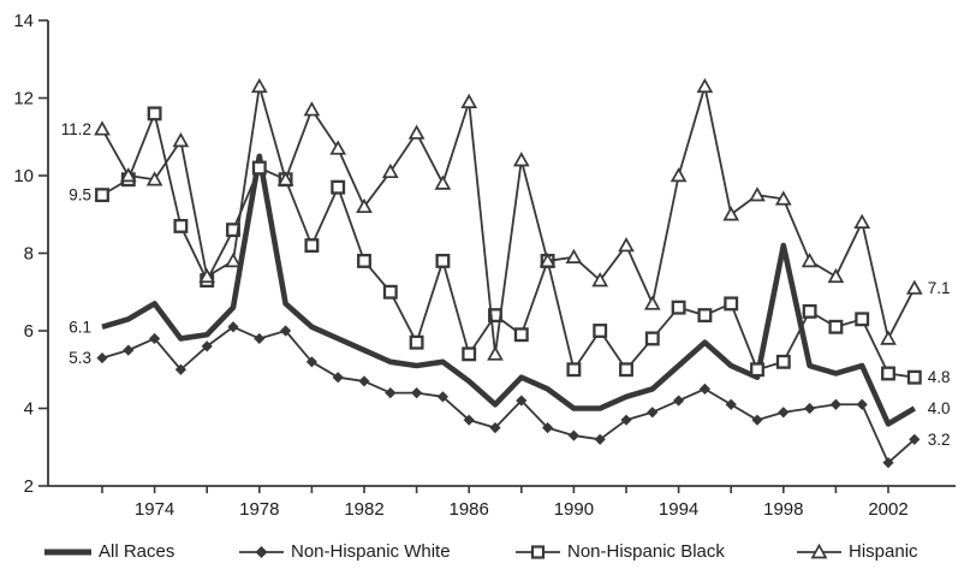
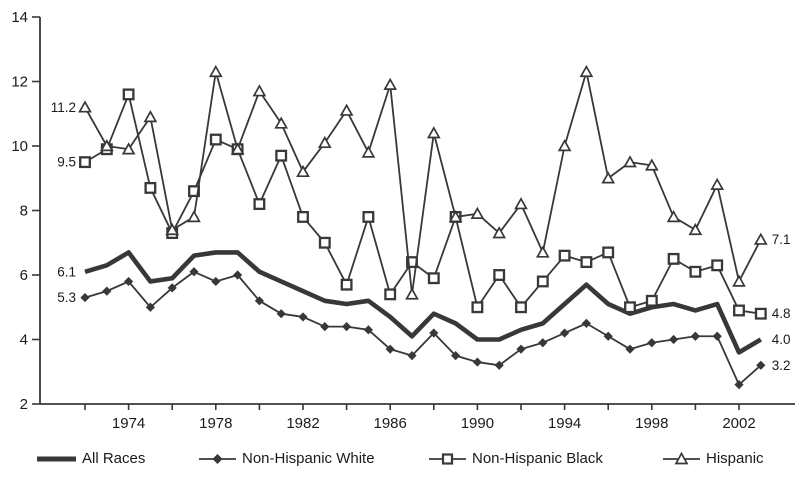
All Races/1978: 10.5 -> 6.7
All Races/1998: 8.2 -> 5.0
